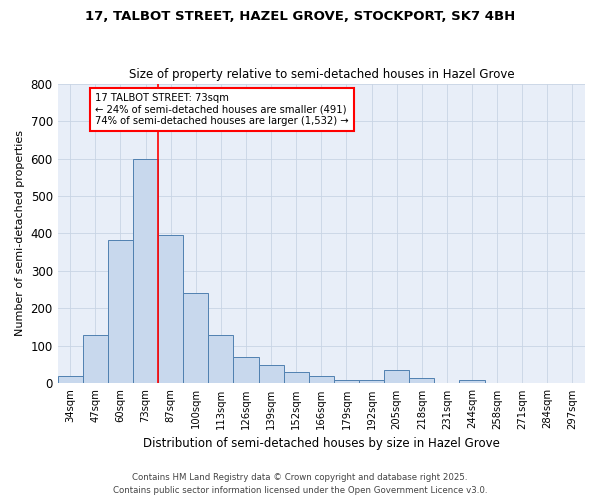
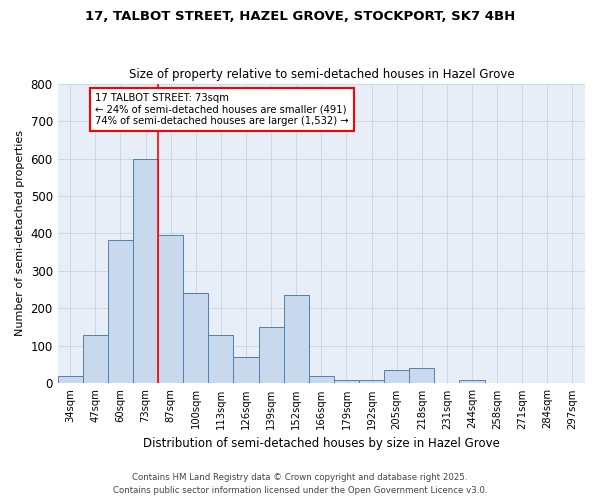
139sqm: 50 -> 150
152sqm: 30 -> 235
218sqm: 15 -> 40
